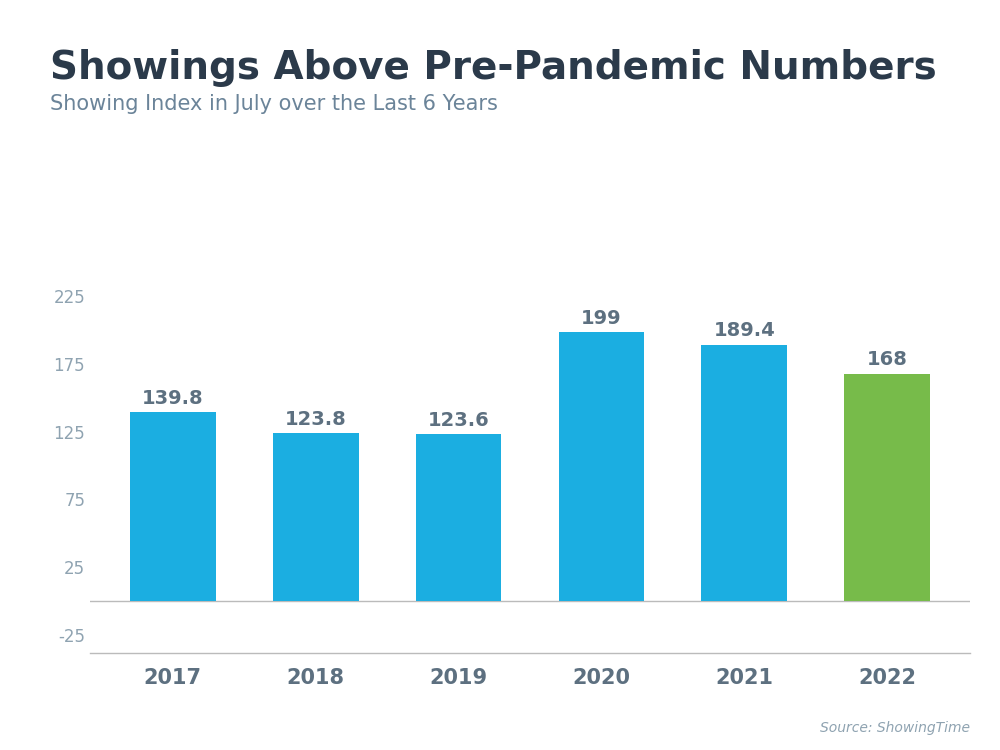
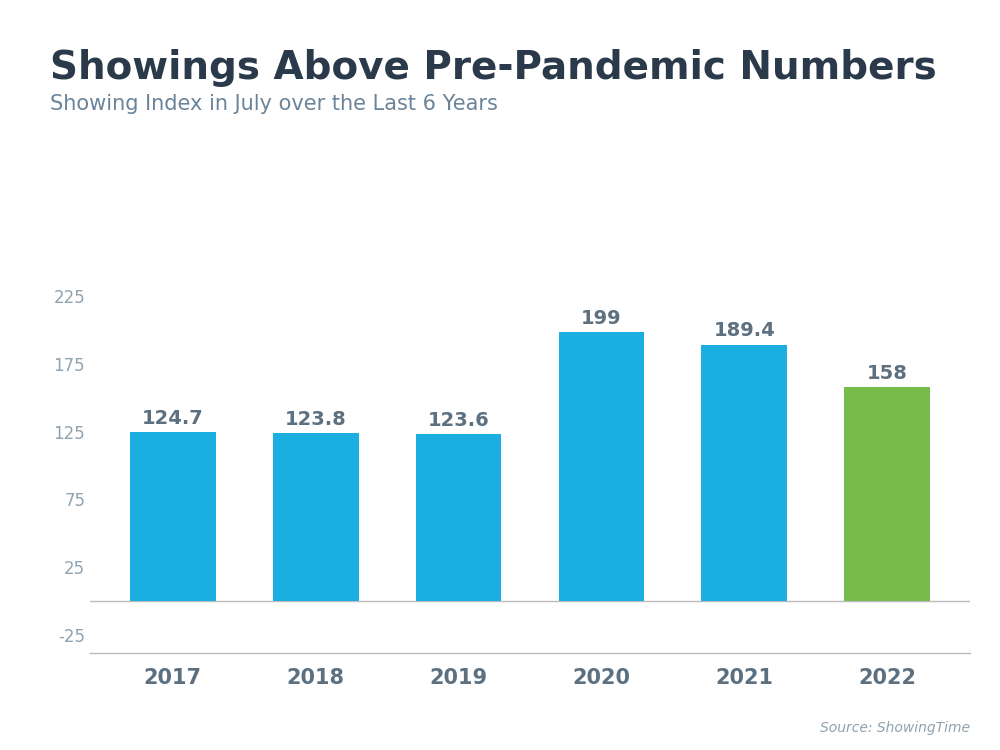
2017: 139.8 -> 124.7
2022: 168 -> 158
